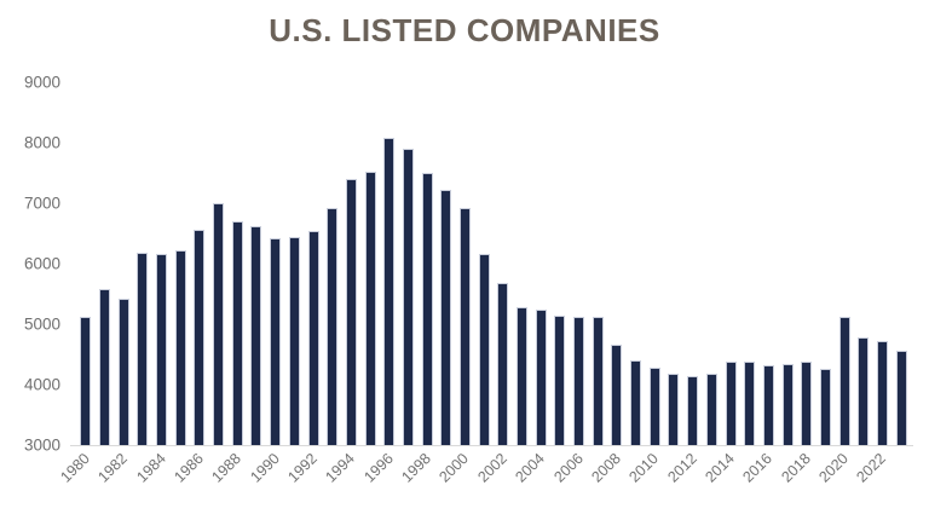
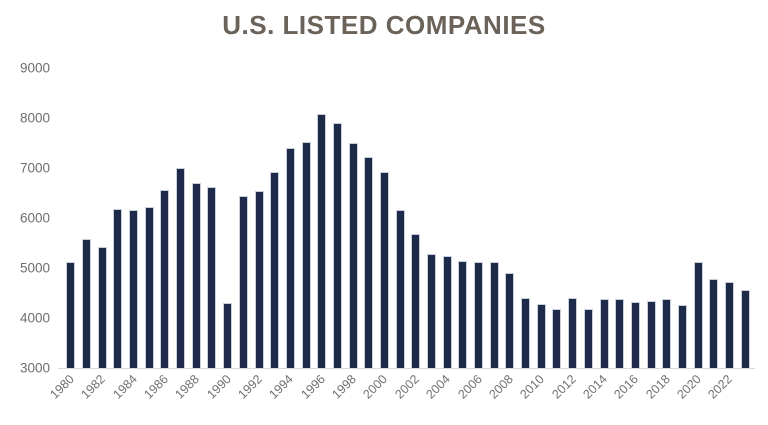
1990: 6400 -> 4300
2008: 4700 -> 4900
2012: 4100 -> 4400
